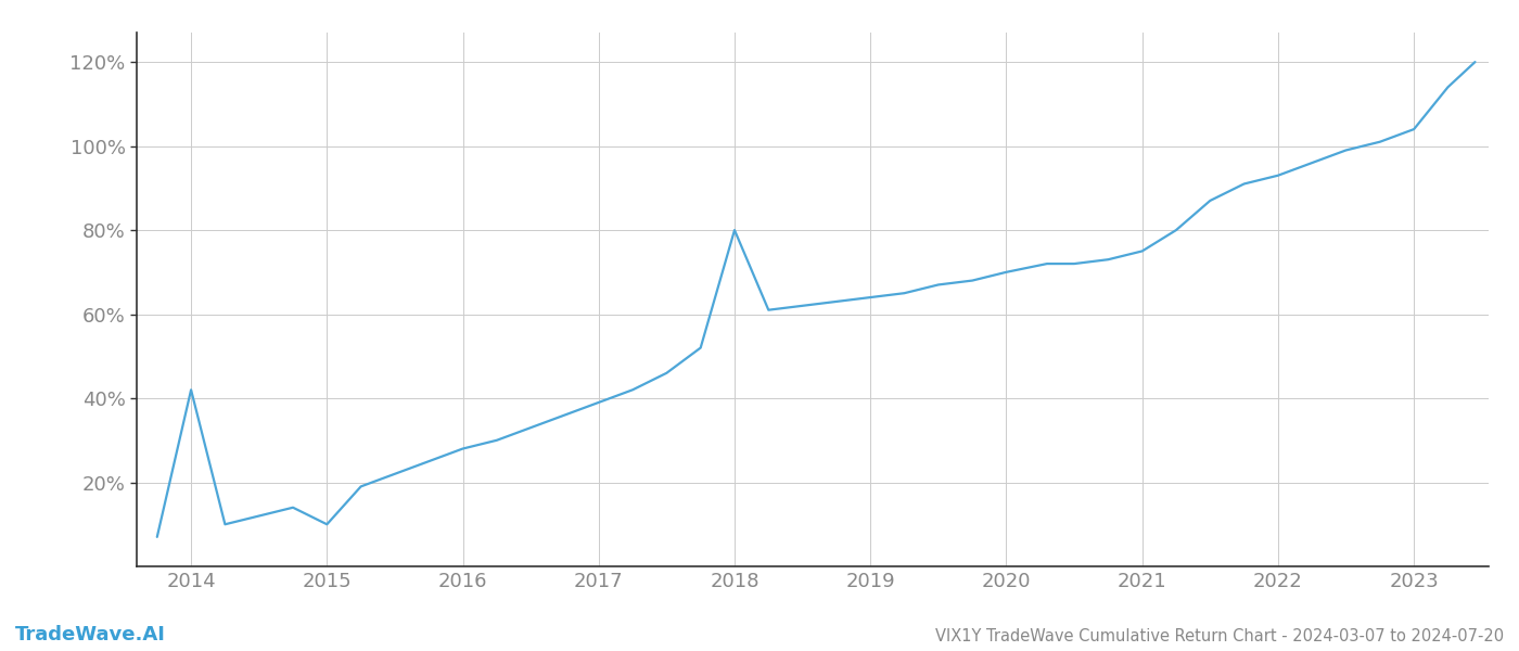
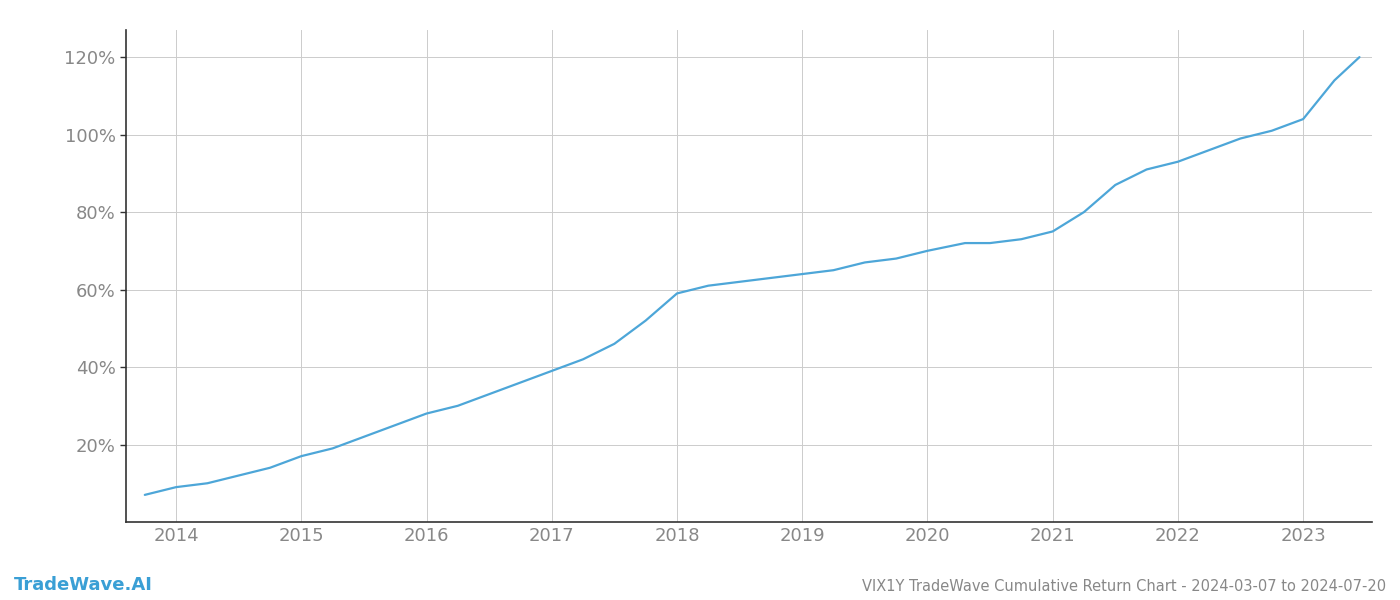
2014: 42% -> 9%
2015: 10% -> 17%
2018: 80% -> 59%
